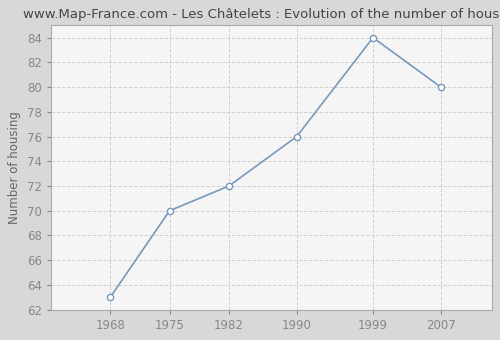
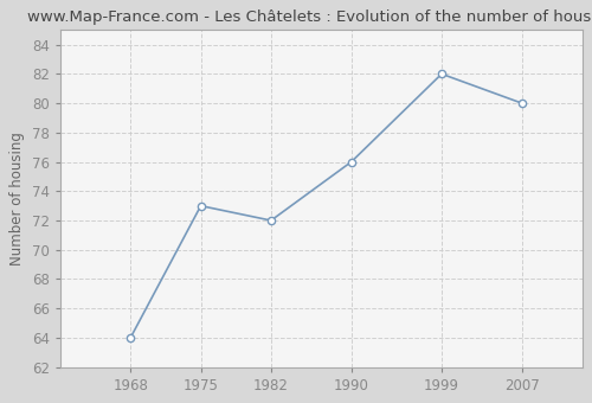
1968: 63 -> 64
1975: 70 -> 73
1999: 84 -> 82
